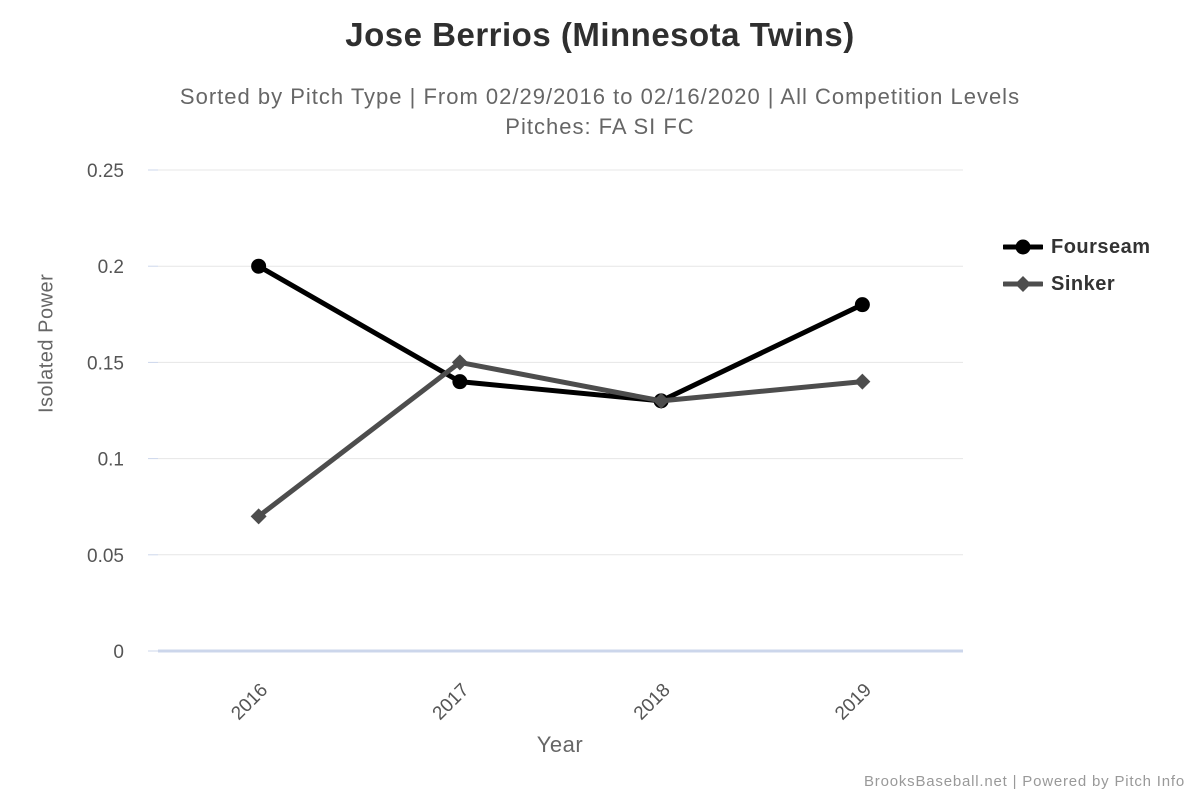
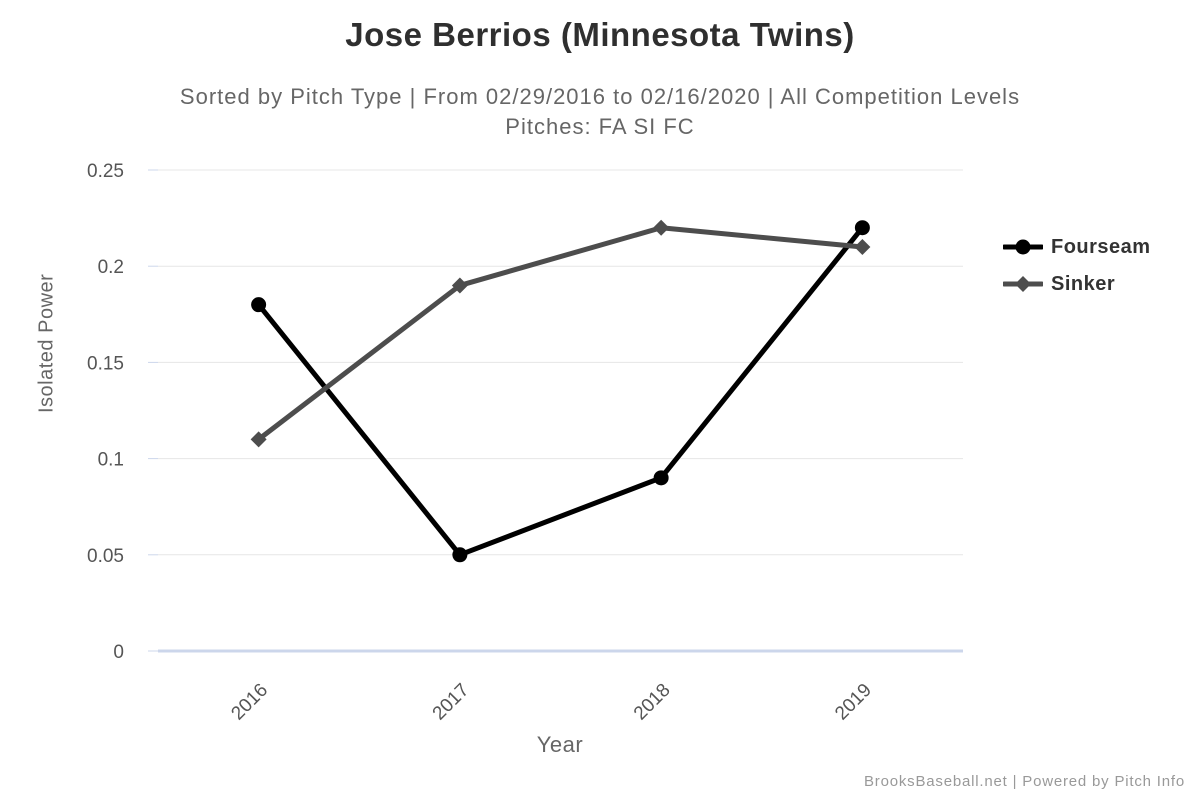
Fourseam/2016: 0.20 -> 0.18
Sinker/2016: 0.07 -> 0.11
Fourseam/2017: 0.14 -> 0.05
Sinker/2017: 0.15 -> 0.19
Fourseam/2018: 0.13 -> 0.09
Sinker/2018: 0.13 -> 0.22
Fourseam/2019: 0.18 -> 0.22
Sinker/2019: 0.14 -> 0.21
